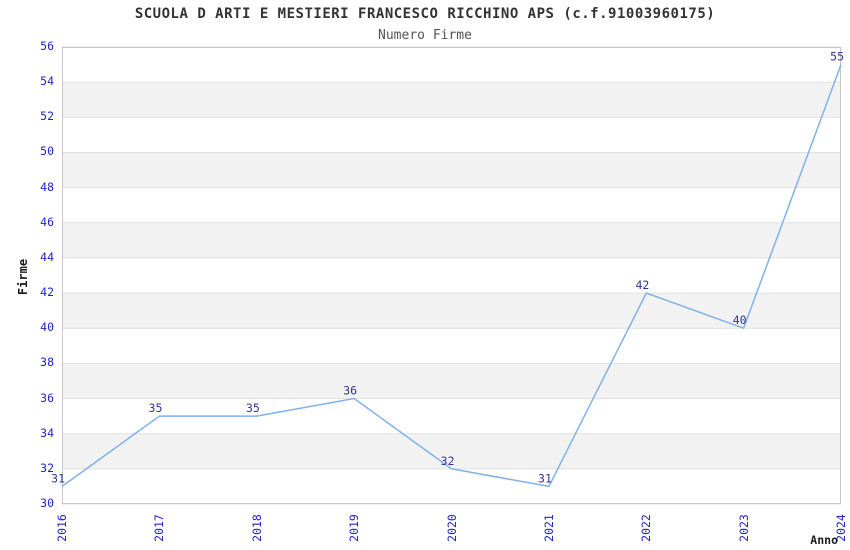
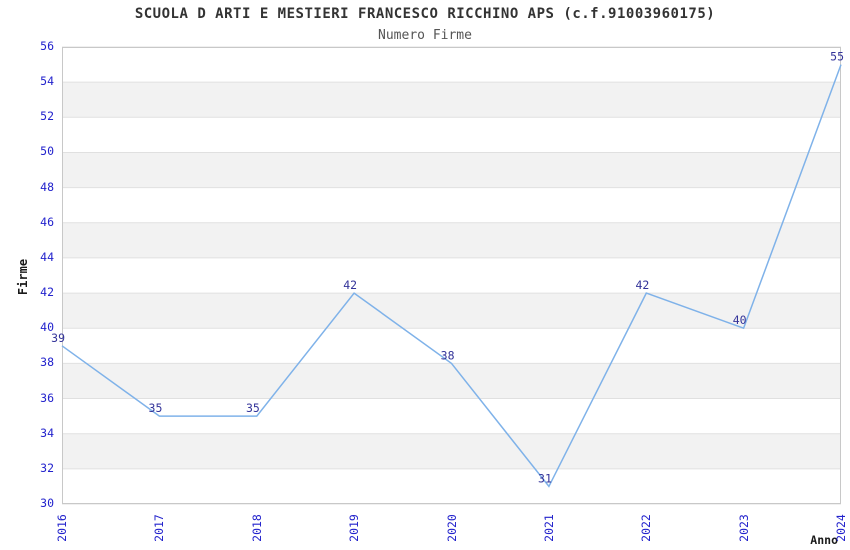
2016: 31 -> 39
2019: 36 -> 42
2020: 32 -> 38
